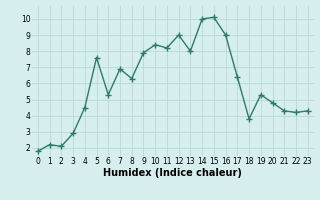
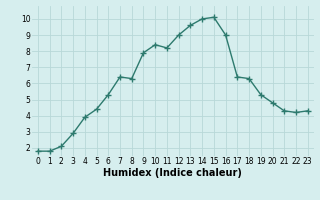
1: 2.2 -> 1.8
4: 4.5 -> 3.9
5: 7.6 -> 4.4
7: 6.9 -> 6.4
13: 8.0 -> 9.6
18: 3.8 -> 6.3
